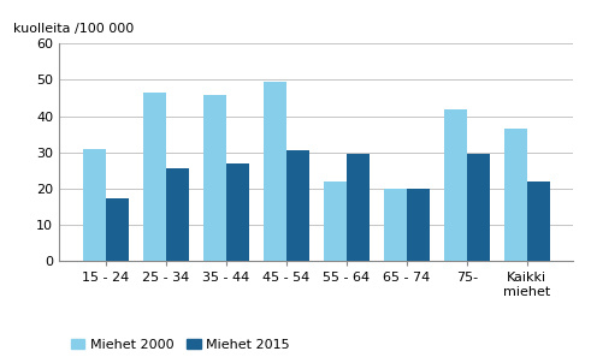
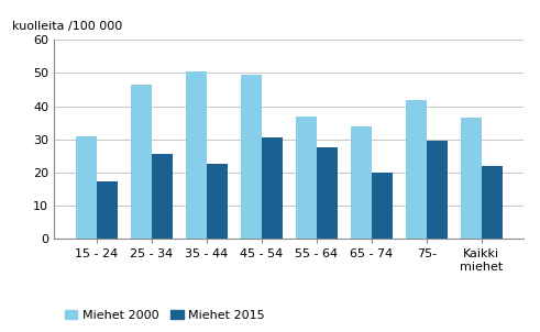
Miehet 2000/35 - 44: 46.0 -> 50.5
Miehet 2015/35 - 44: 27.0 -> 22.5
Miehet 2000/55 - 64: 22.0 -> 37.0
Miehet 2015/55 - 64: 29.5 -> 27.5
Miehet 2000/65 - 74: 20.0 -> 34.0
